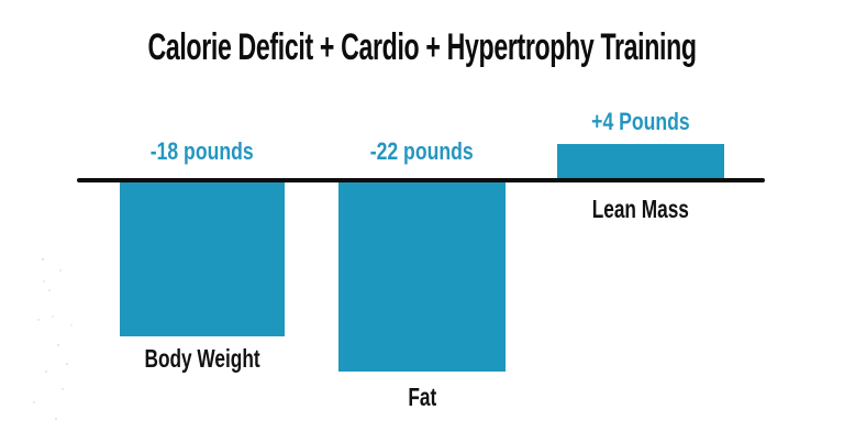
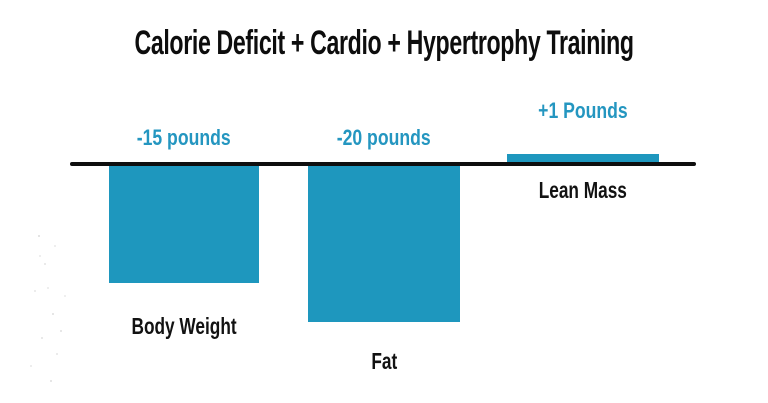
Body Weight: -18 -> -15
Fat: -22 -> -20
Lean Mass: +4 -> +1
